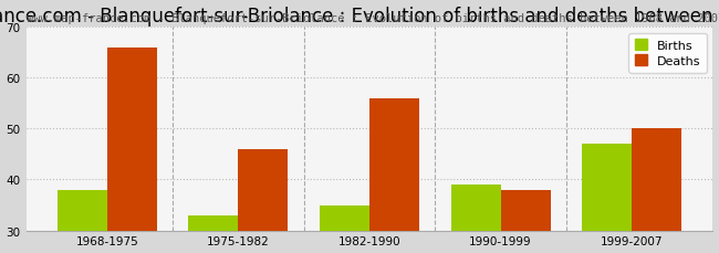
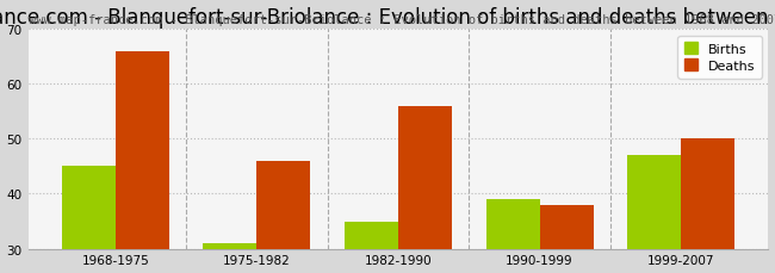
Births/1968-1975: 38 -> 45
Births/1975-1982: 33 -> 31
